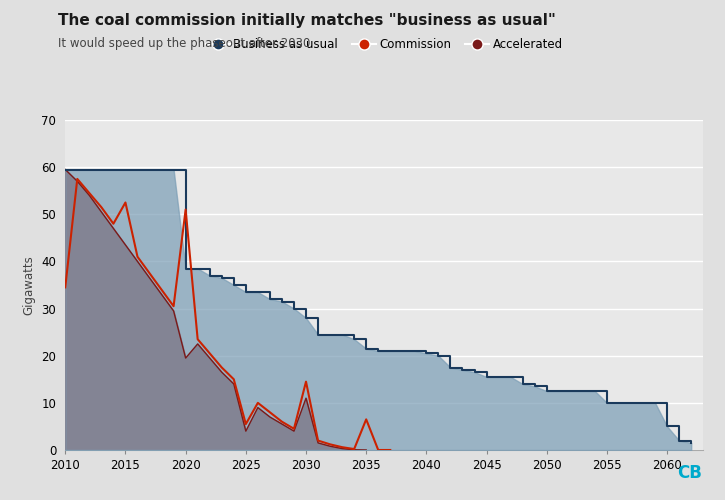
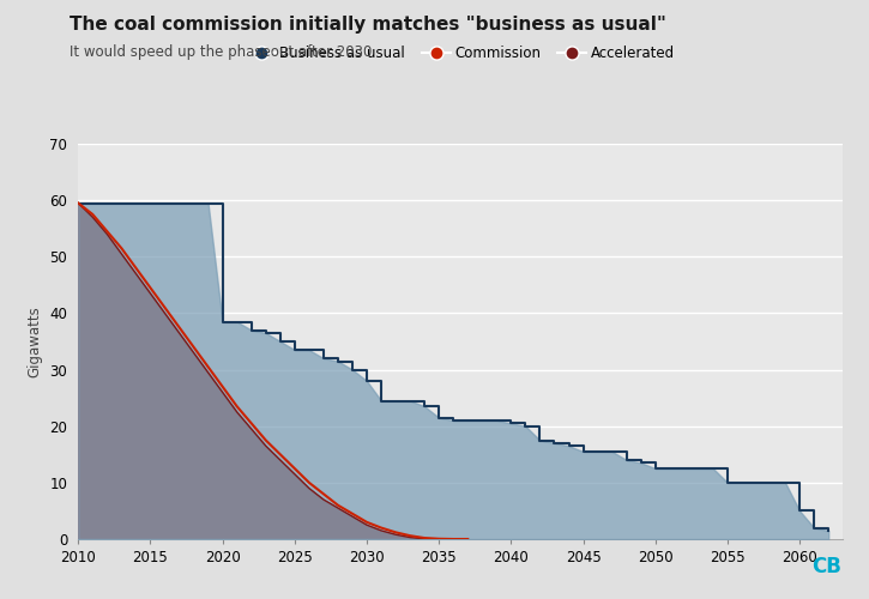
Commission/2010: 34.5 -> 59.5
Commission/2015: 52.5 -> 44.5
Commission/2020: 51.0 -> 27.0
Accelerated/2020: 19.5 -> 26.0
Commission/2025: 5.5 -> 12.5
Accelerated/2025: 4.0 -> 11.5
Commission/2030: 14.5 -> 3.0
Accelerated/2030: 11.0 -> 2.5
Commission/2035: 6.5 -> 0.1
